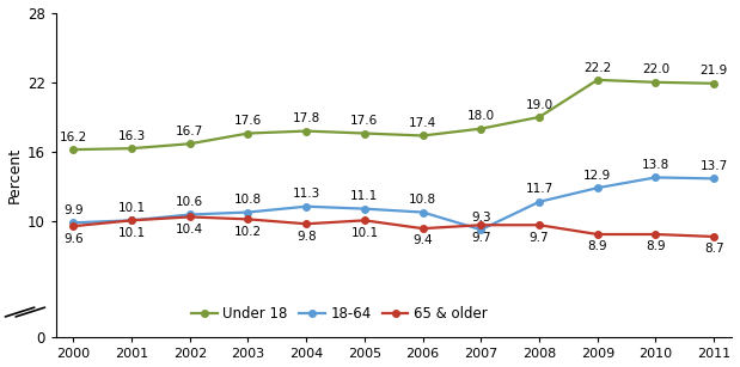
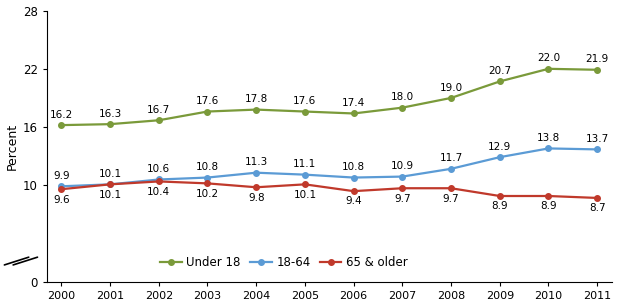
18-64/2007: 9.3 -> 10.9
Under 18/2009: 22.2 -> 20.7
